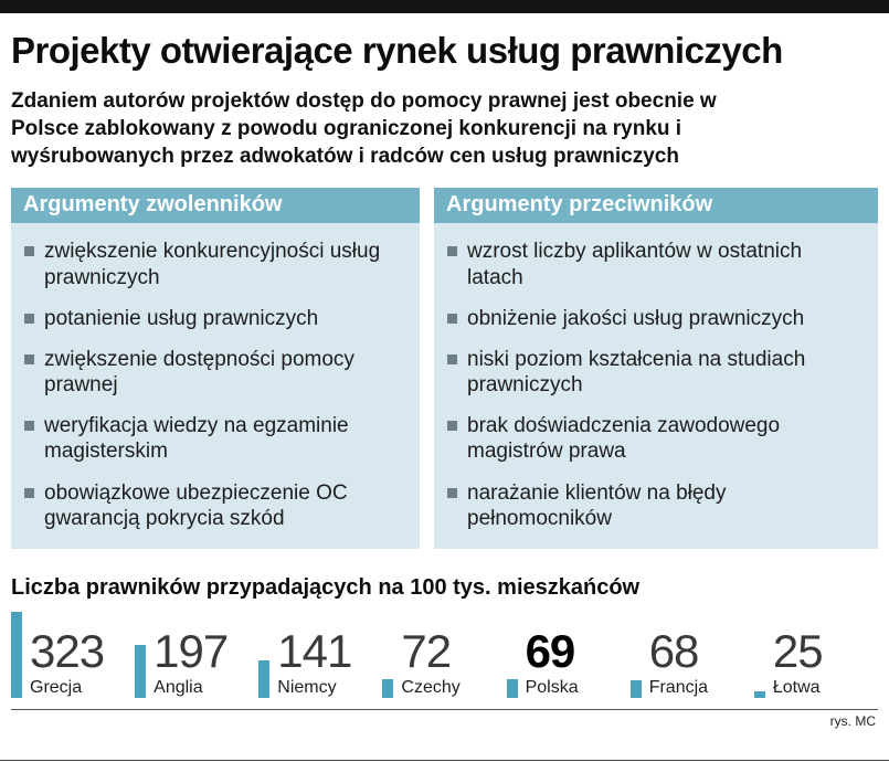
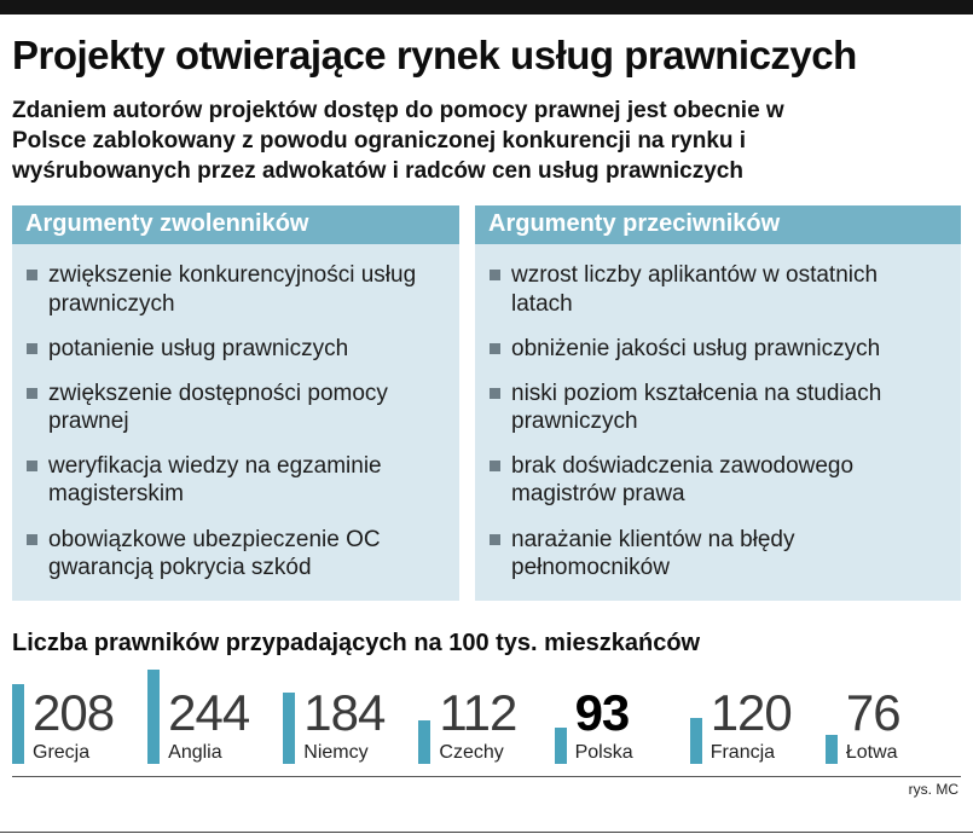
Grecja: 323 -> 208
Anglia: 197 -> 244
Niemcy: 141 -> 184
Czechy: 72 -> 112
Polska: 69 -> 93
Francja: 68 -> 120
Łotwa: 25 -> 76
